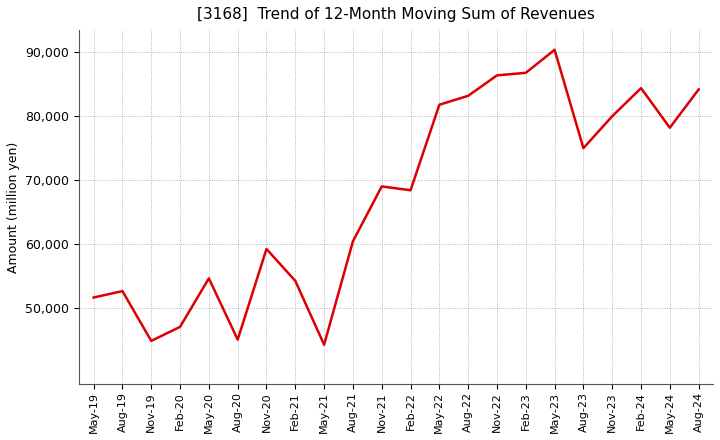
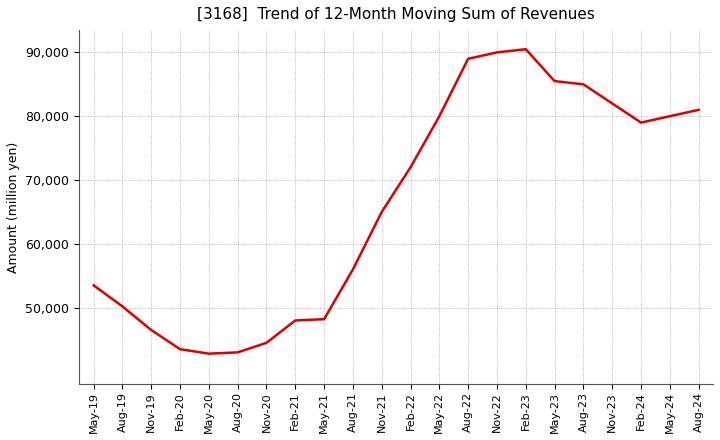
May-19: 51,600 -> 53,500
Aug-19: 52,600 -> 50,200
Nov-19: 44,800 -> 46,500
Feb-20: 47,000 -> 43,500
May-20: 54,600 -> 42,800
Aug-20: 45,000 -> 43,000
Nov-20: 59,200 -> 44,500
Feb-21: 54,200 -> 48,000
May-21: 44,200 -> 48,200
Aug-21: 60,400 -> 56,000
Nov-21: 69,000 -> 65,000
Feb-22: 68,400 -> 72,000
May-22: 81,800 -> 80,000
Aug-22: 83,200 -> 89,000
Nov-22: 86,400 -> 90,000
Feb-23: 86,800 -> 90,500
May-23: 90,400 -> 85,500
Aug-23: 75,000 -> 85,000
Nov-23: 80,000 -> 82,000
Feb-24: 84,400 -> 79,000
May-24: 78,200 -> 80,000
Aug-24: 84,200 -> 81,000
